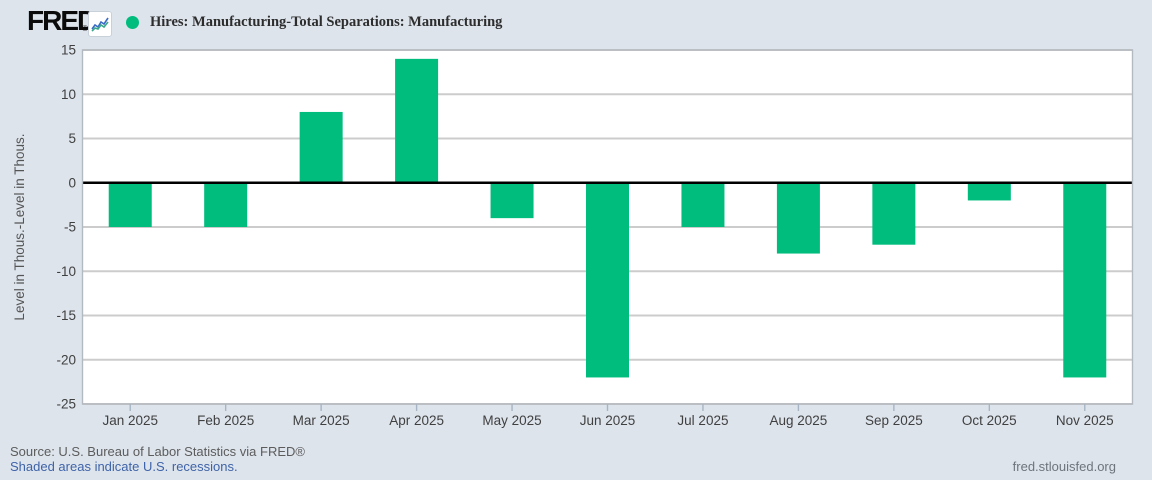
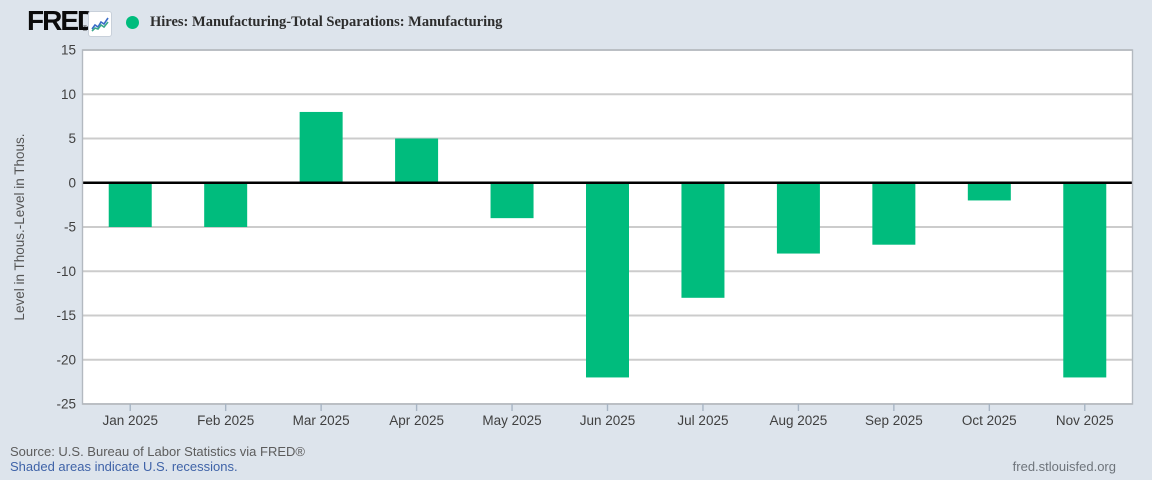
Apr 2025: 14 -> 5
Jul 2025: -5 -> -13
